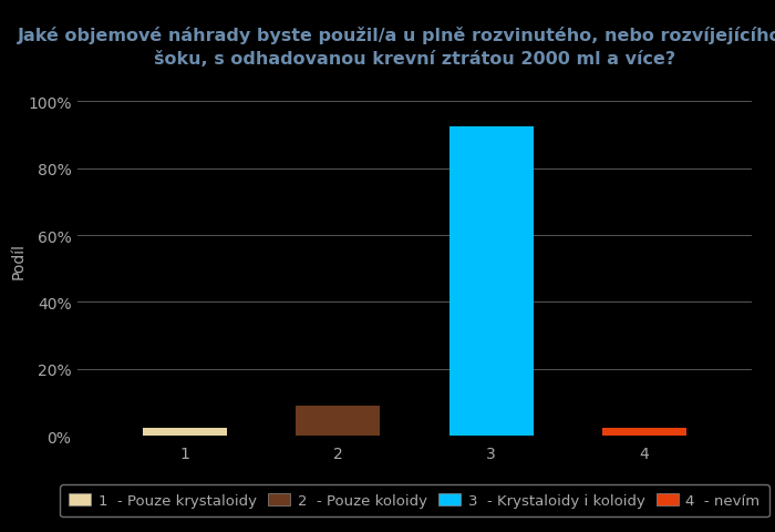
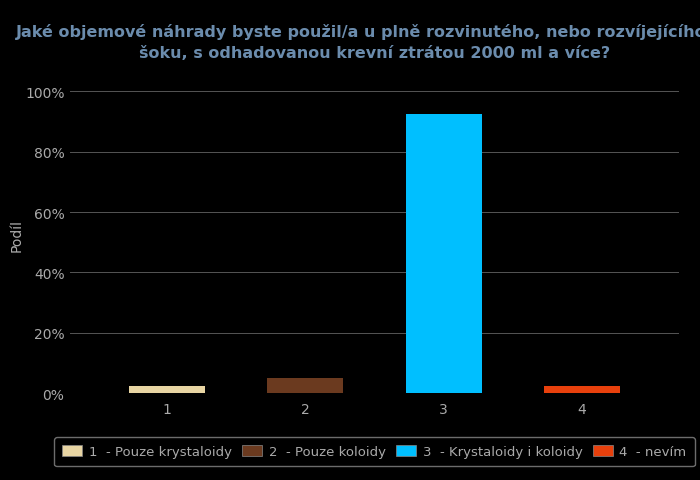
2: 9.0% -> 5.2%
